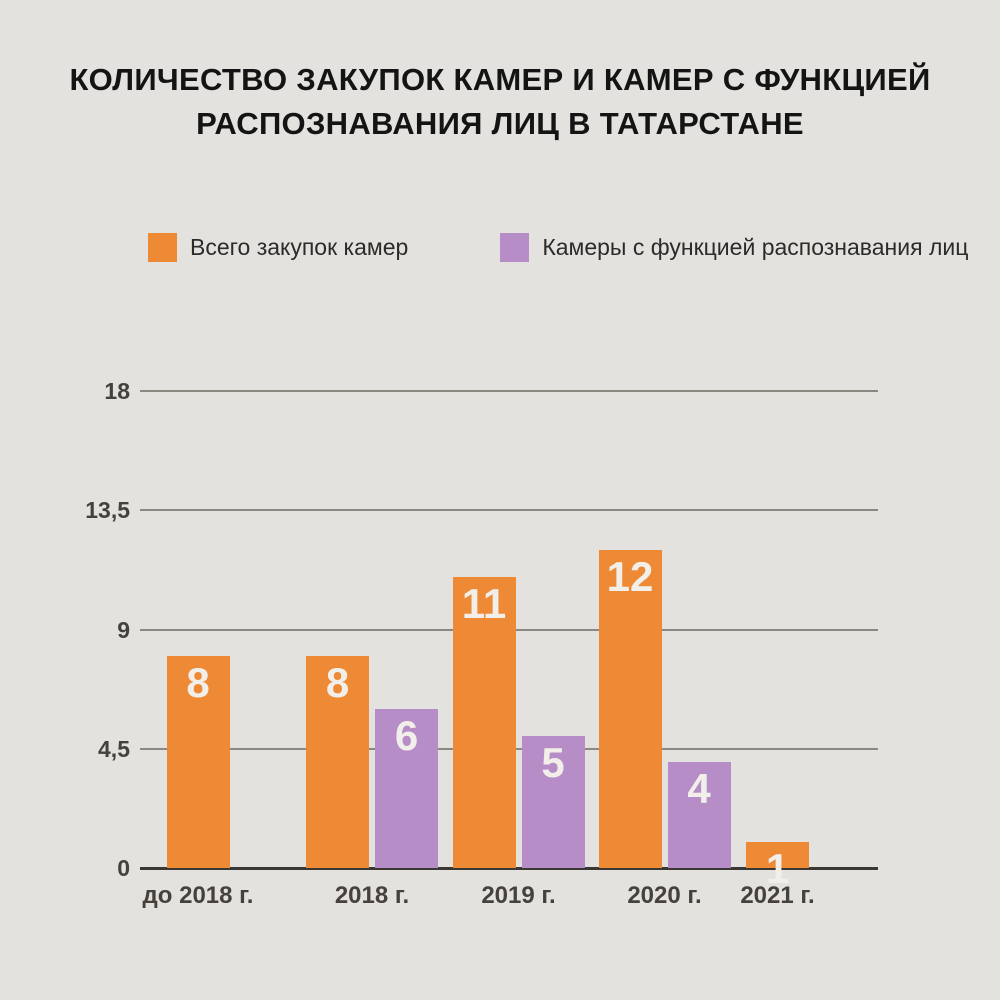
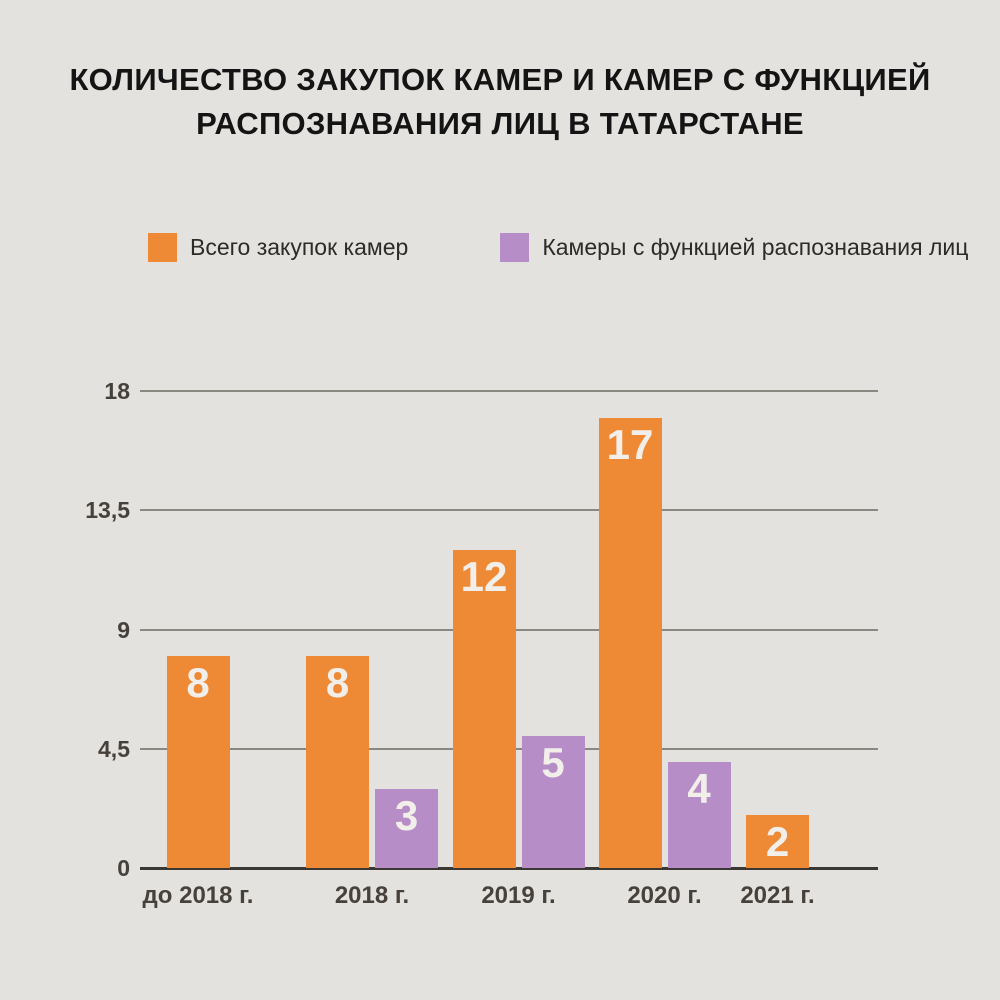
Камеры с функцией распознавания лиц/2018 г.: 6 -> 3
Всего закупок камер/2019 г.: 11 -> 12
Всего закупок камер/2020 г.: 12 -> 17
Всего закупок камер/2021 г.: 1 -> 2
